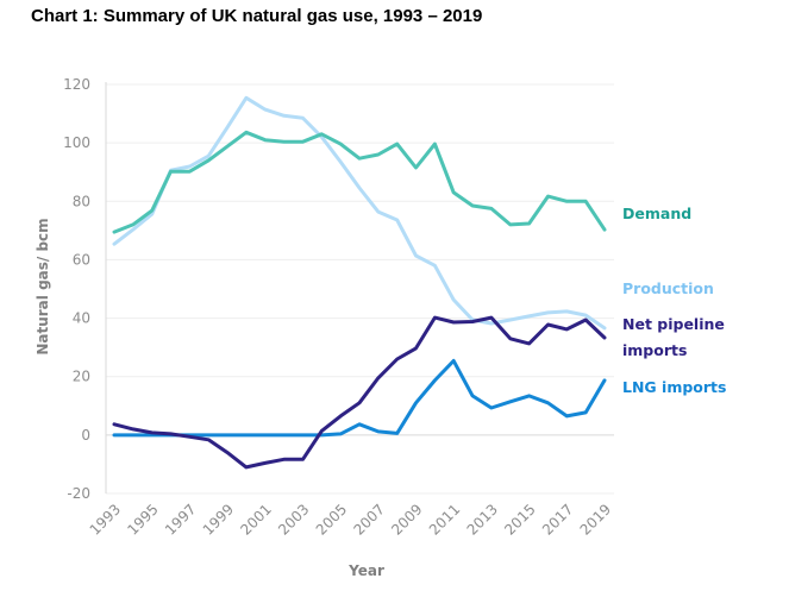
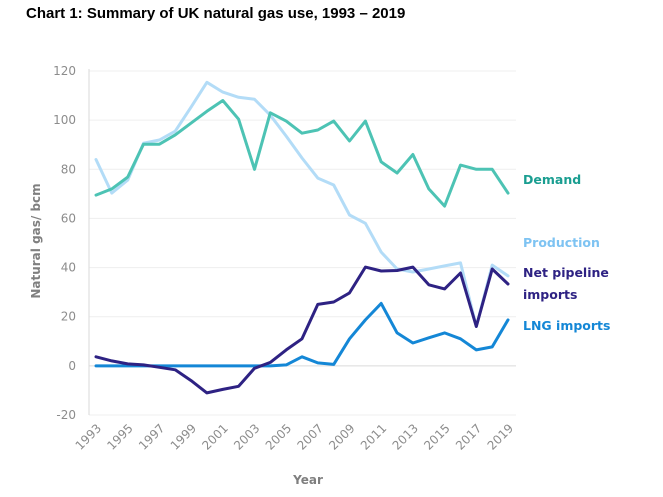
Production/1993: 65 -> 84
Demand/2001: 101 -> 108
Demand/2003: 100 -> 80
Net pipeline imports/2003: -8 -> -1
Net pipeline imports/2007: 20 -> 25
Demand/2013: 78 -> 86
Demand/2015: 72 -> 65
Production/2017: 42 -> 16
Net pipeline imports/2017: 36 -> 16
